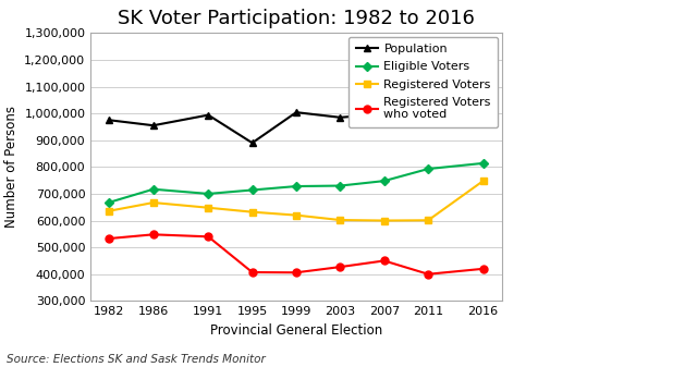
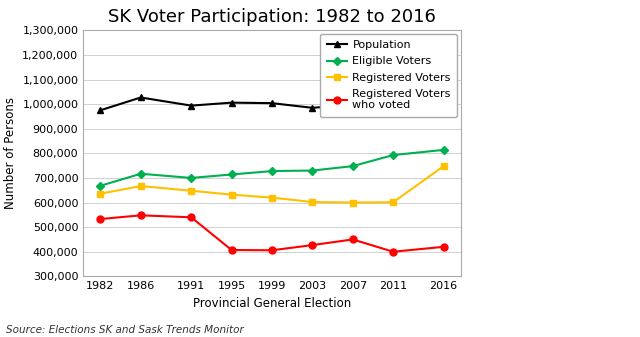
Population/1986: 955,000 -> 1,027,000
Population/1995: 890,000 -> 1,006,000
